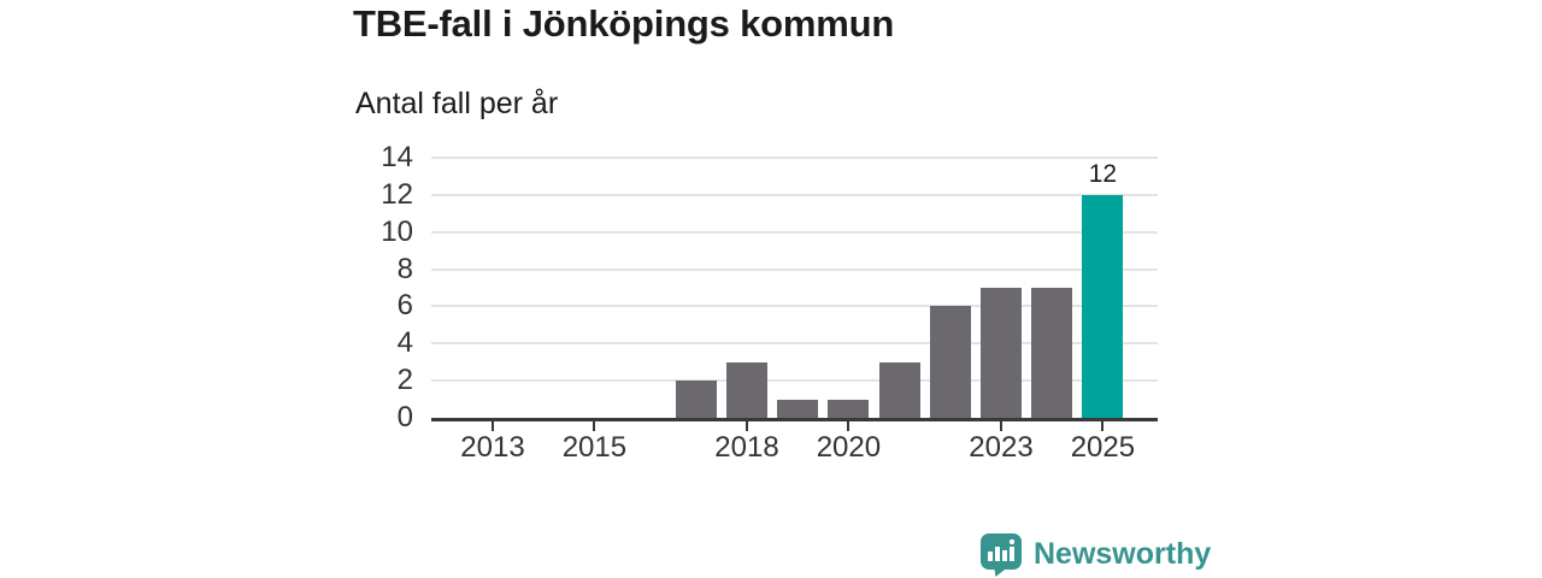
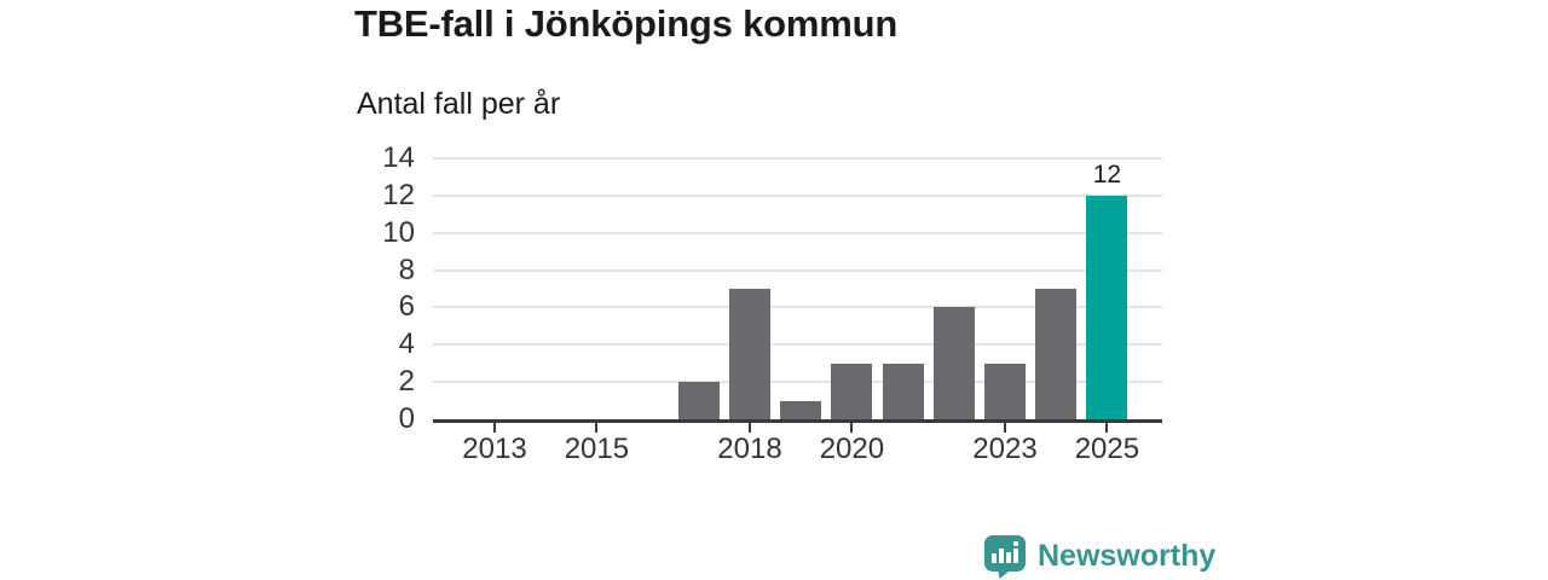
2018: 3 -> 7
2020: 1 -> 3
2023: 7 -> 3
